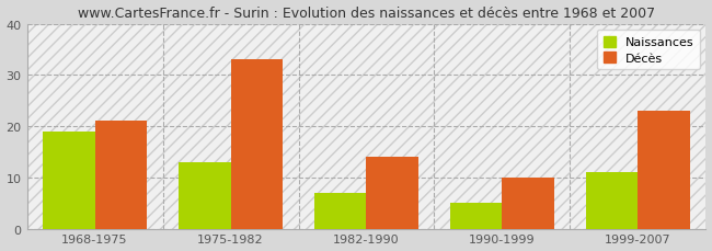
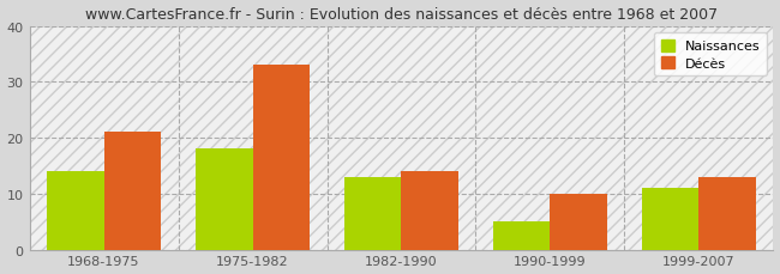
Naissances/1968-1975: 19 -> 14
Naissances/1975-1982: 13 -> 18
Naissances/1982-1990: 7 -> 13
Décès/1999-2007: 23 -> 13
